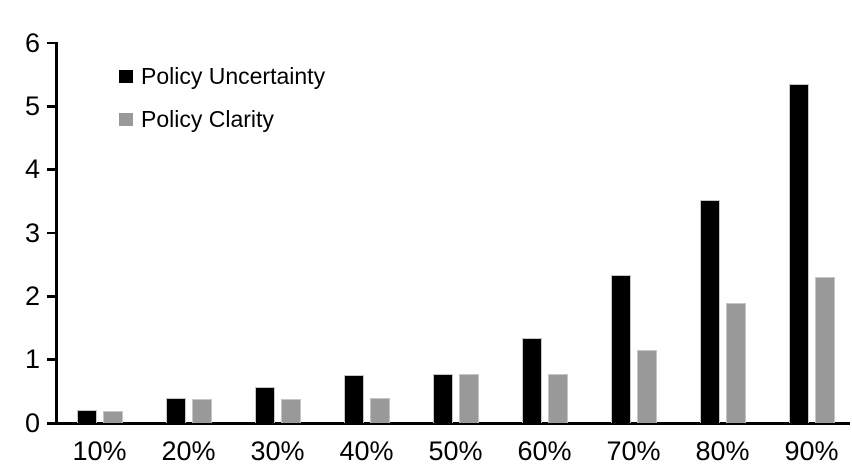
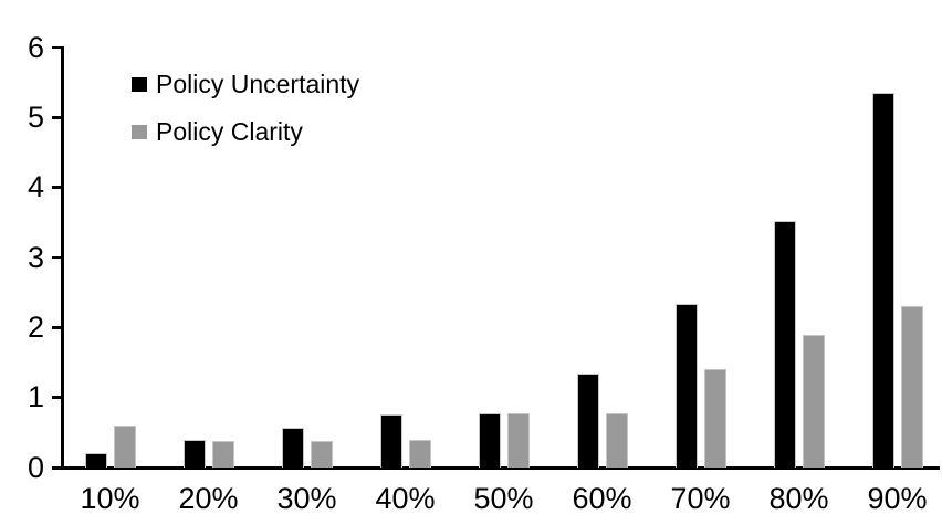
Policy Clarity/10%: 0.2 -> 0.6
Policy Clarity/70%: 1.1 -> 1.4
